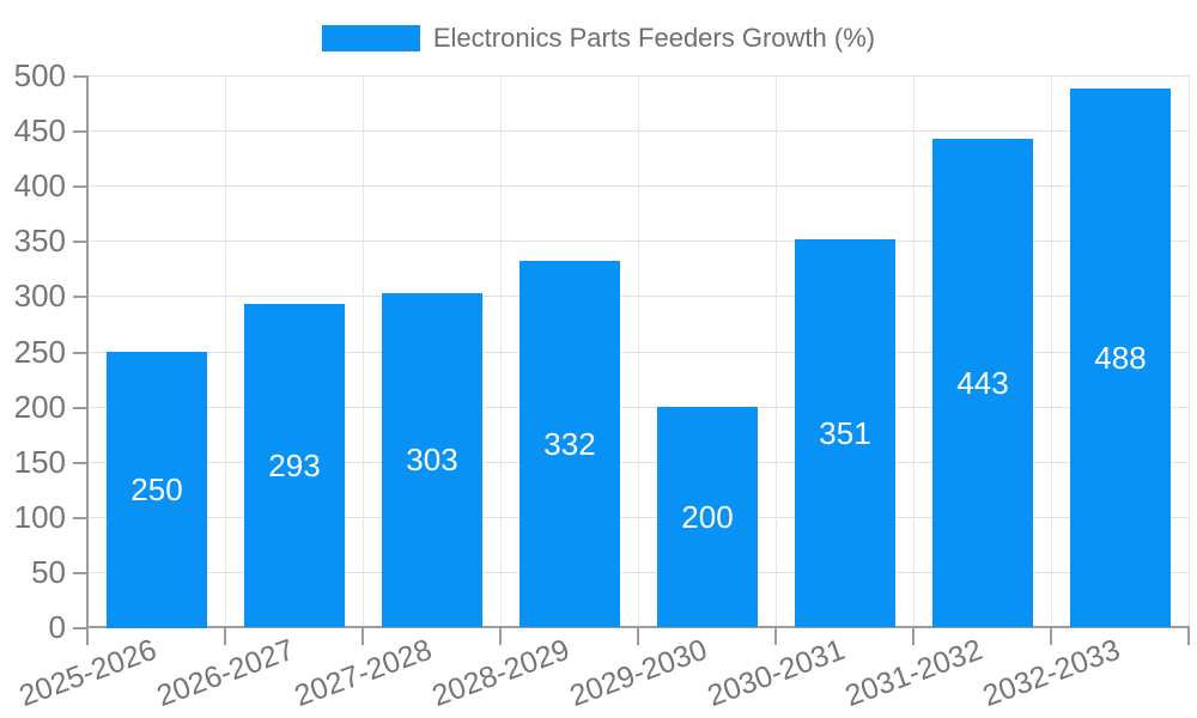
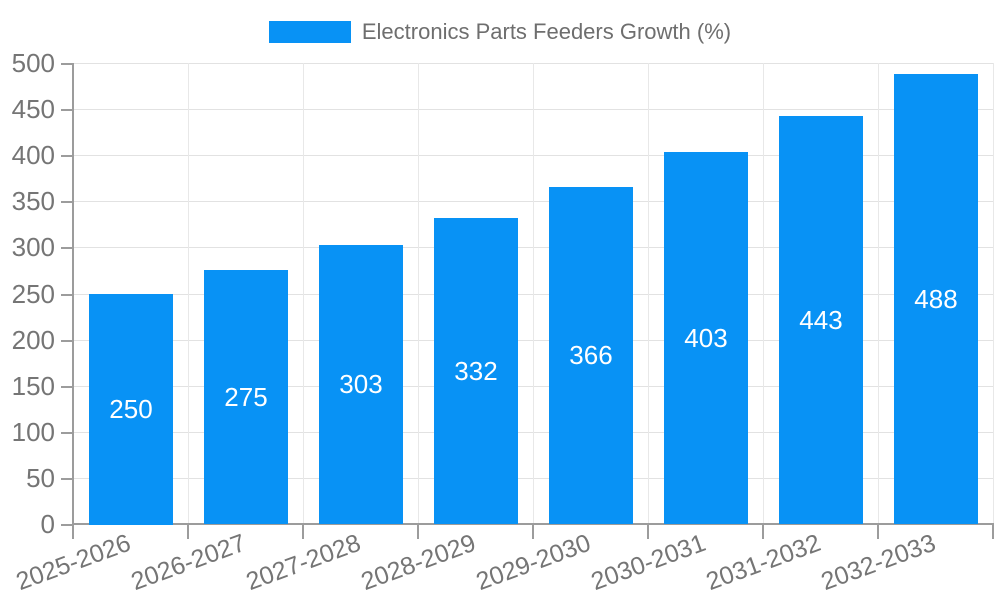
2026-2027: 293 -> 275
2029-2030: 200 -> 366
2030-2031: 351 -> 403
